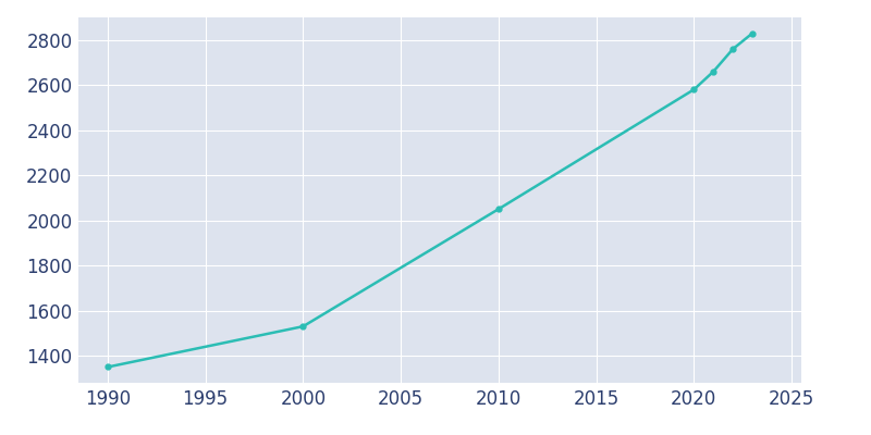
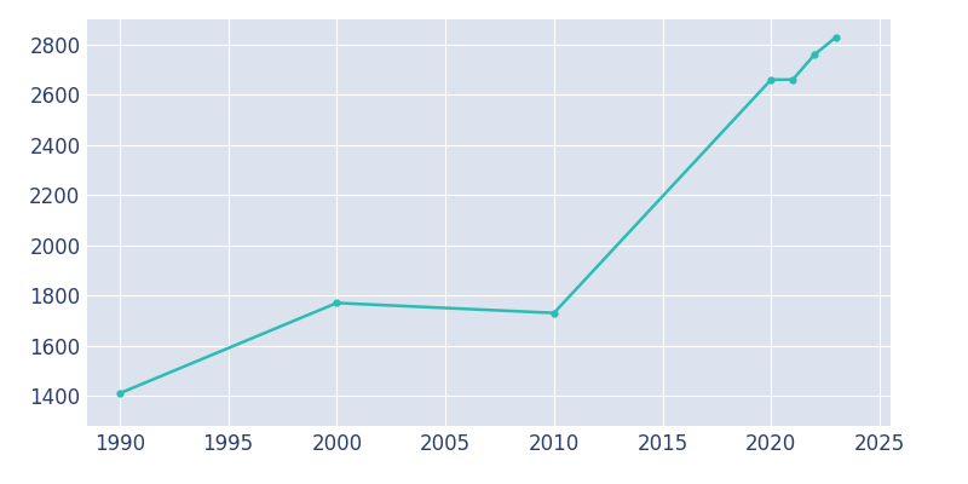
1990: 1350 -> 1410
2000: 1530 -> 1770
2010: 2050 -> 1730
2020: 2580 -> 2660
